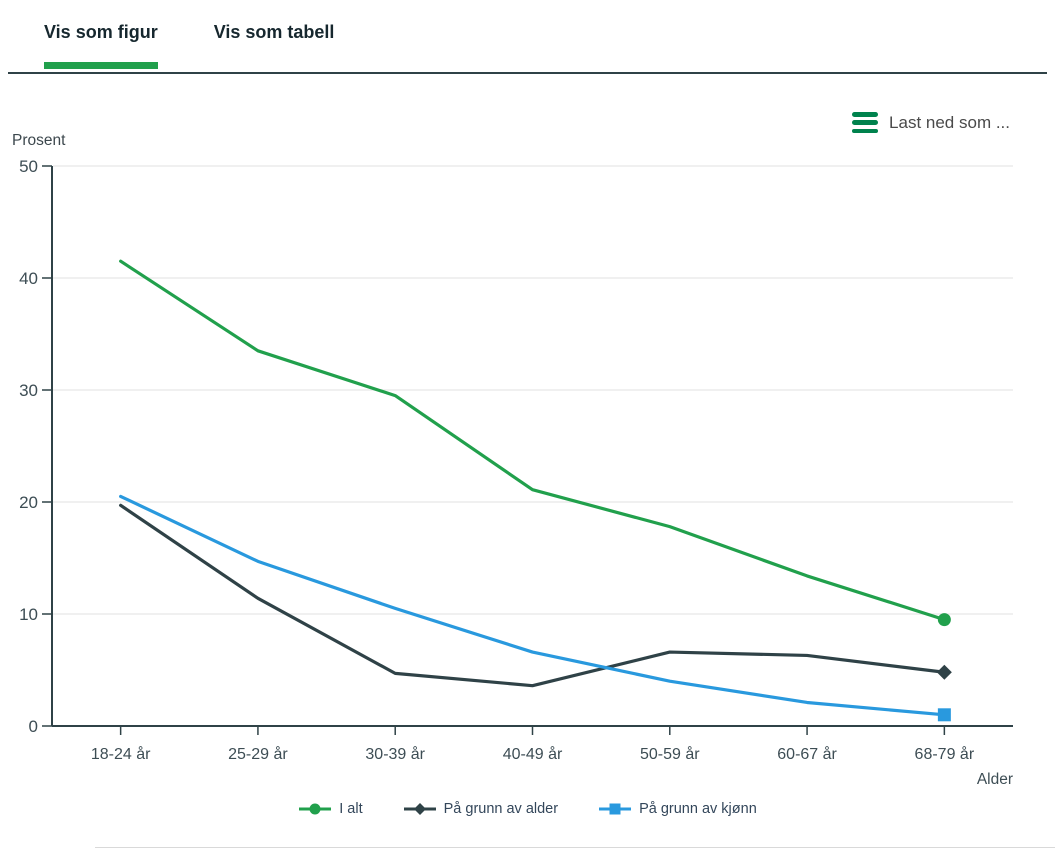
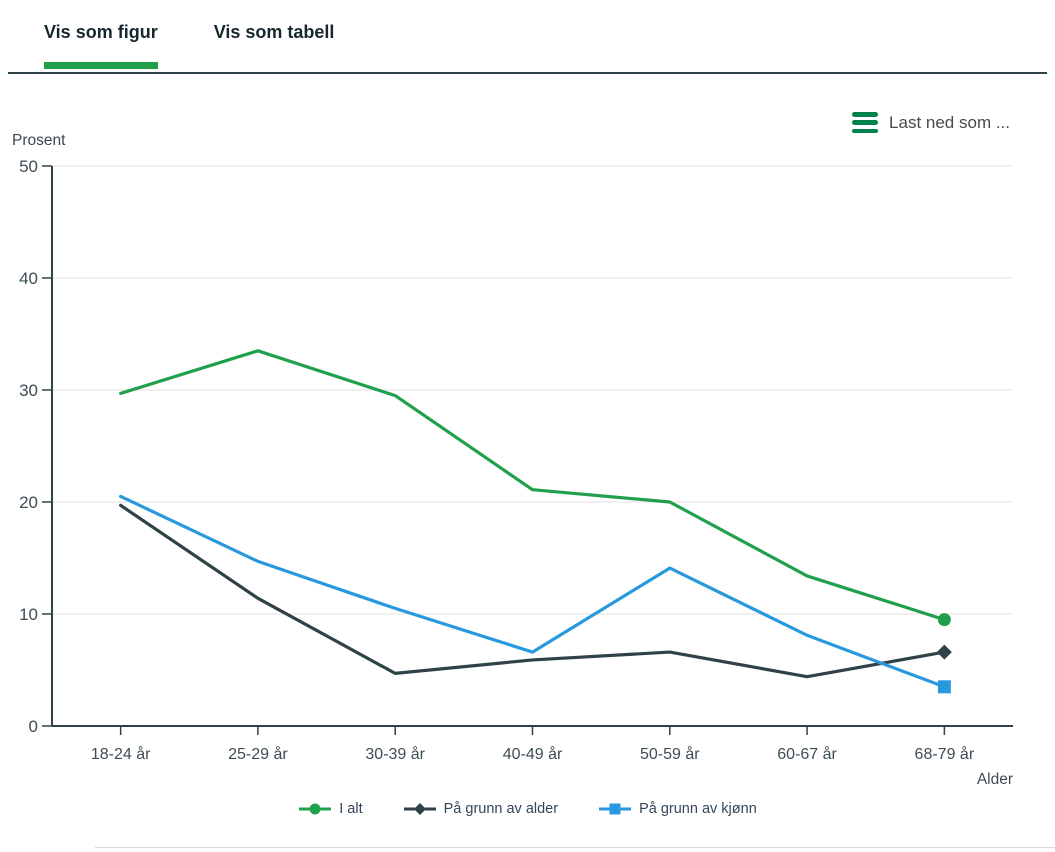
I alt/18-24 år: 41.5 -> 29.7
På grunn av alder/40-49 år: 3.6 -> 5.9
I alt/50-59 år: 17.8 -> 20.0
På grunn av kjønn/50-59 år: 4.0 -> 14.1
På grunn av alder/60-67 år: 6.3 -> 4.4
På grunn av kjønn/60-67 år: 2.1 -> 8.1
På grunn av alder/68-79 år: 4.8 -> 6.6
På grunn av kjønn/68-79 år: 1.0 -> 3.5
